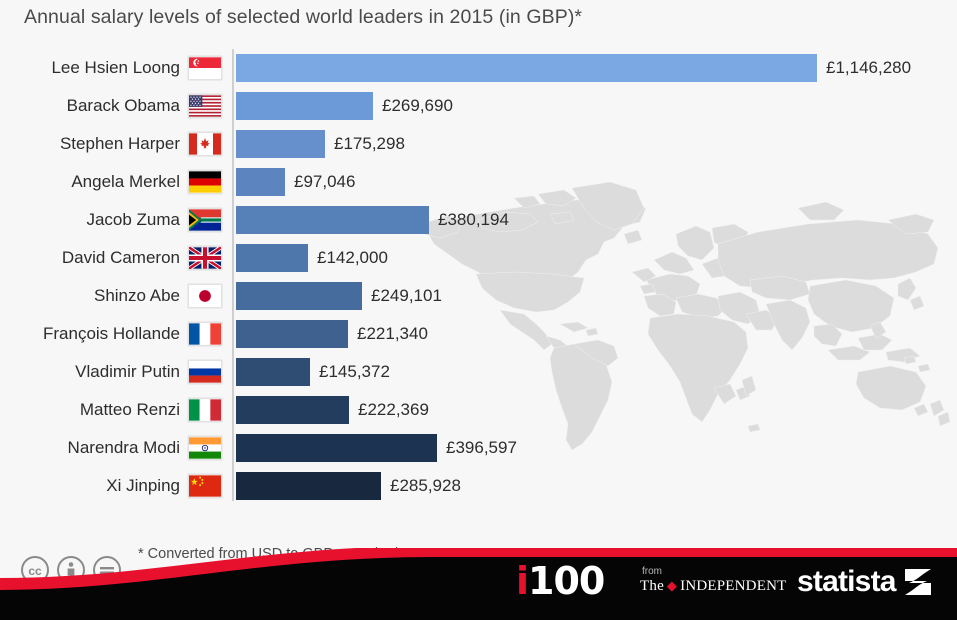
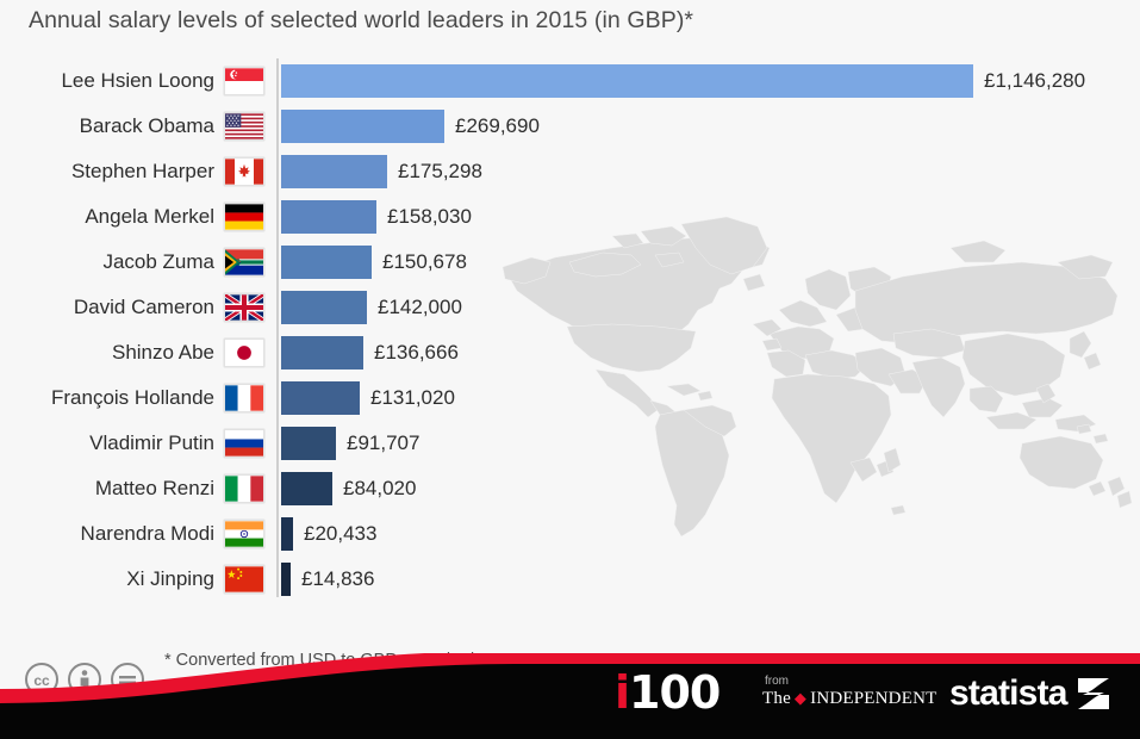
Angela Merkel: £97,046 -> £158,030
Jacob Zuma: £380,194 -> £150,678
Shinzo Abe: £249,101 -> £136,666
François Hollande: £221,340 -> £131,020
Vladimir Putin: £145,372 -> £91,707
Matteo Renzi: £222,369 -> £84,020
Narendra Modi: £396,597 -> £20,433
Xi Jinping: £285,928 -> £14,836
